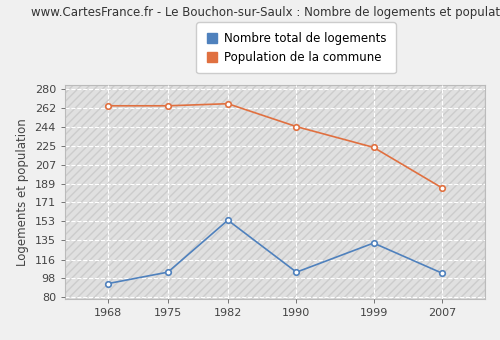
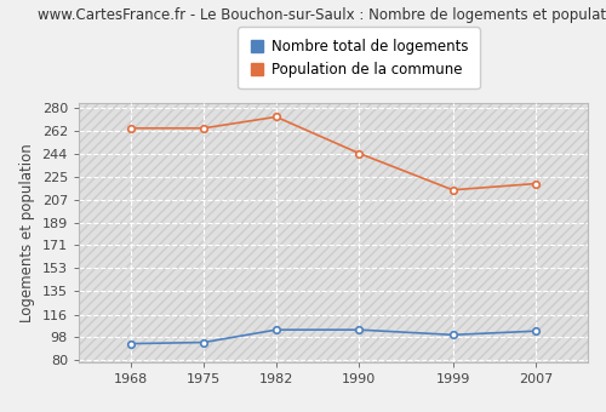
Nombre total de logements/1975: 104 -> 94
Nombre total de logements/1982: 154 -> 104
Population de la commune/1982: 266 -> 273
Nombre total de logements/1999: 132 -> 100
Population de la commune/1999: 224 -> 215
Population de la commune/2007: 185 -> 220
